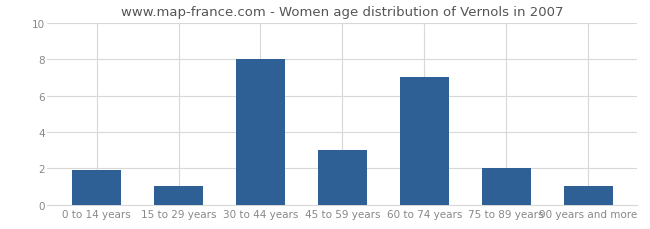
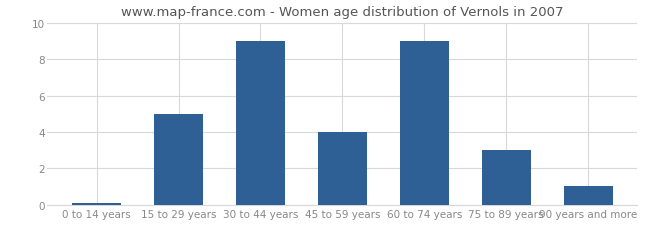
0 to 14 years: 1.9 -> 0.1
15 to 29 years: 1.0 -> 5.0
30 to 44 years: 8.0 -> 9.0
45 to 59 years: 3.0 -> 4.0
60 to 74 years: 7.0 -> 9.0
75 to 89 years: 2.0 -> 3.0
